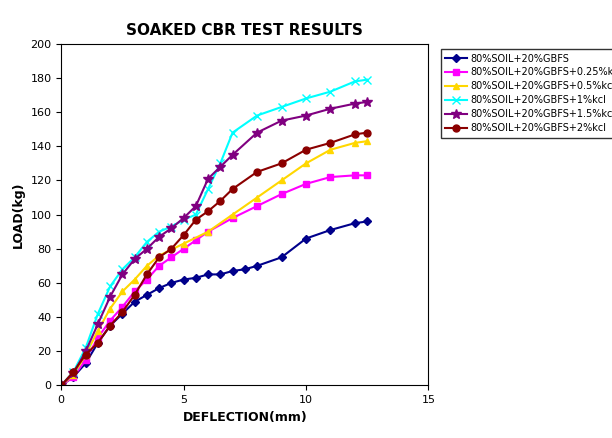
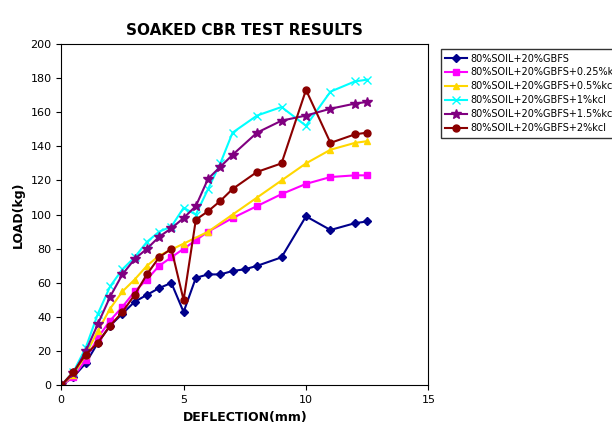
80%SOIL+20%GBFS/5: 62 -> 43
80%SOIL+20%GBFS+1%kcl/5: 97 -> 104
80%SOIL+20%GBFS+2%kcl/5: 88 -> 50
80%SOIL+20%GBFS/10: 86 -> 99
80%SOIL+20%GBFS+1%kcl/10: 168 -> 152
80%SOIL+20%GBFS+2%kcl/10: 138 -> 173
